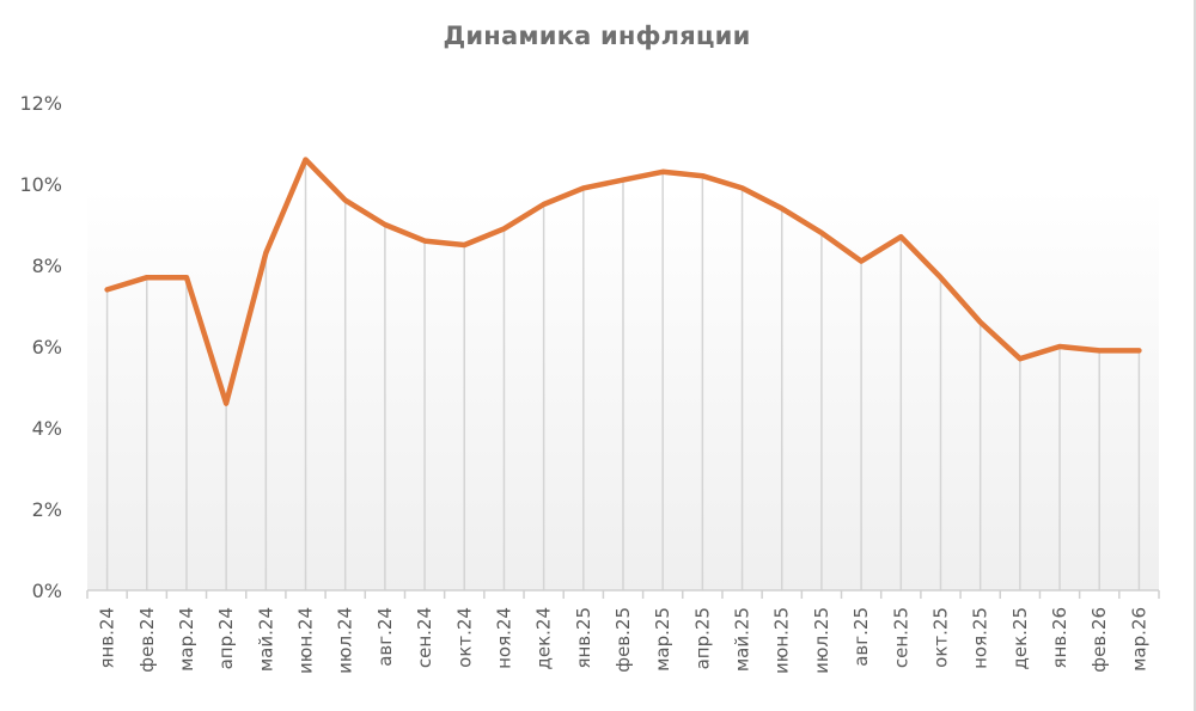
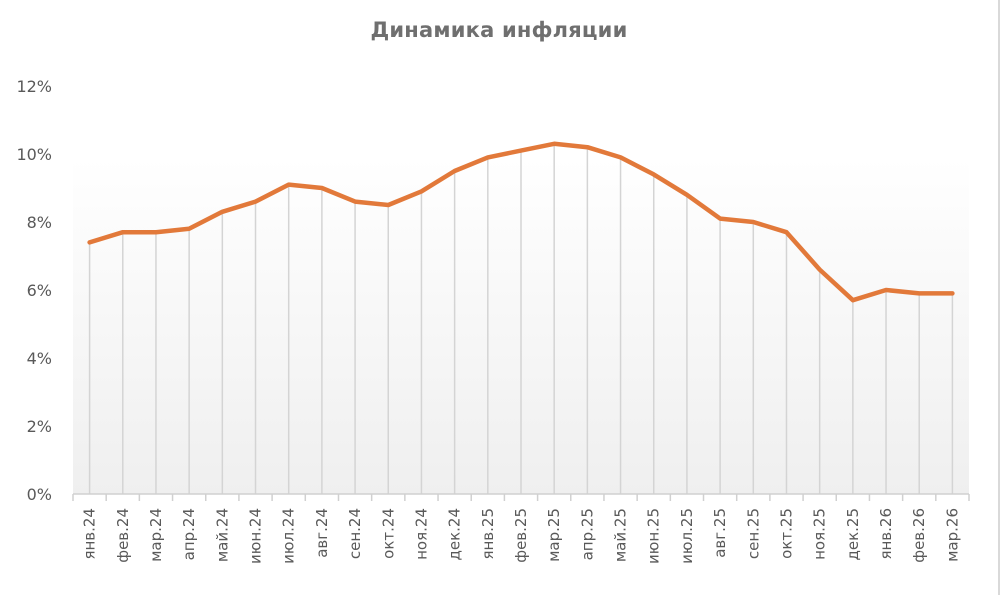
апр.24: 4.6% -> 7.8%
июн.24: 10.6% -> 8.6%
июл.24: 9.6% -> 9.1%
сен.25: 8.7% -> 8.0%
